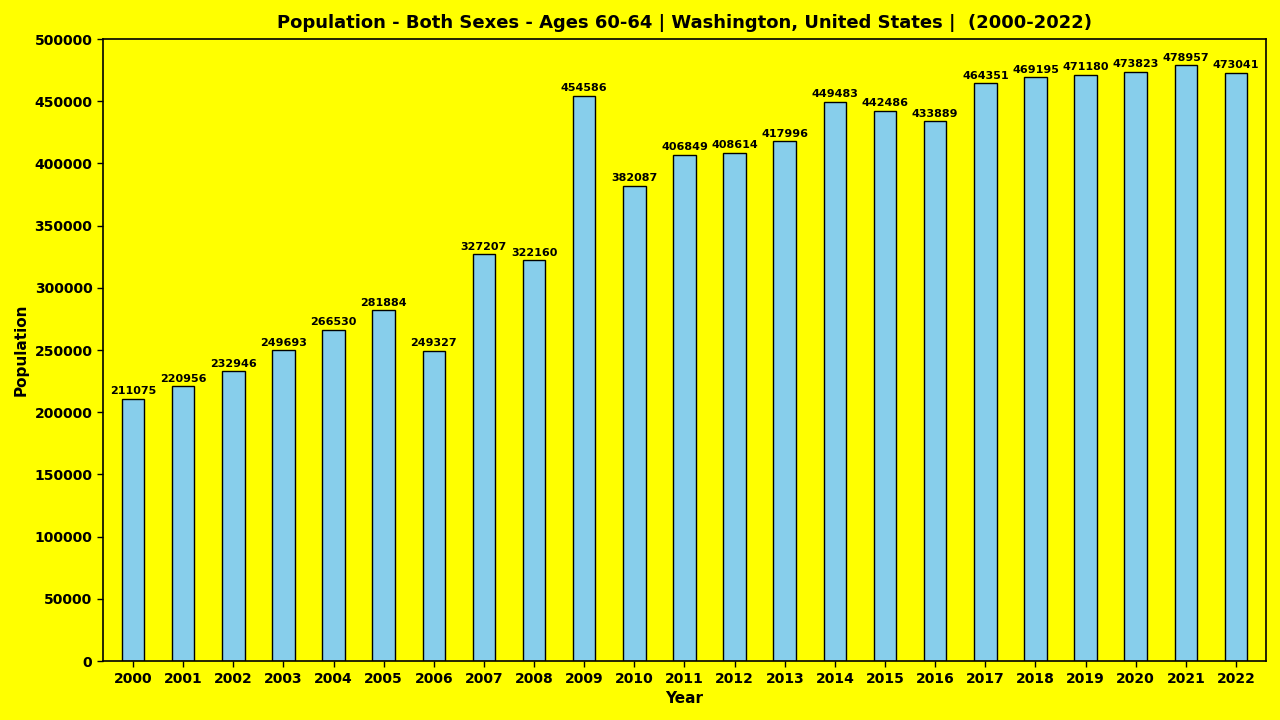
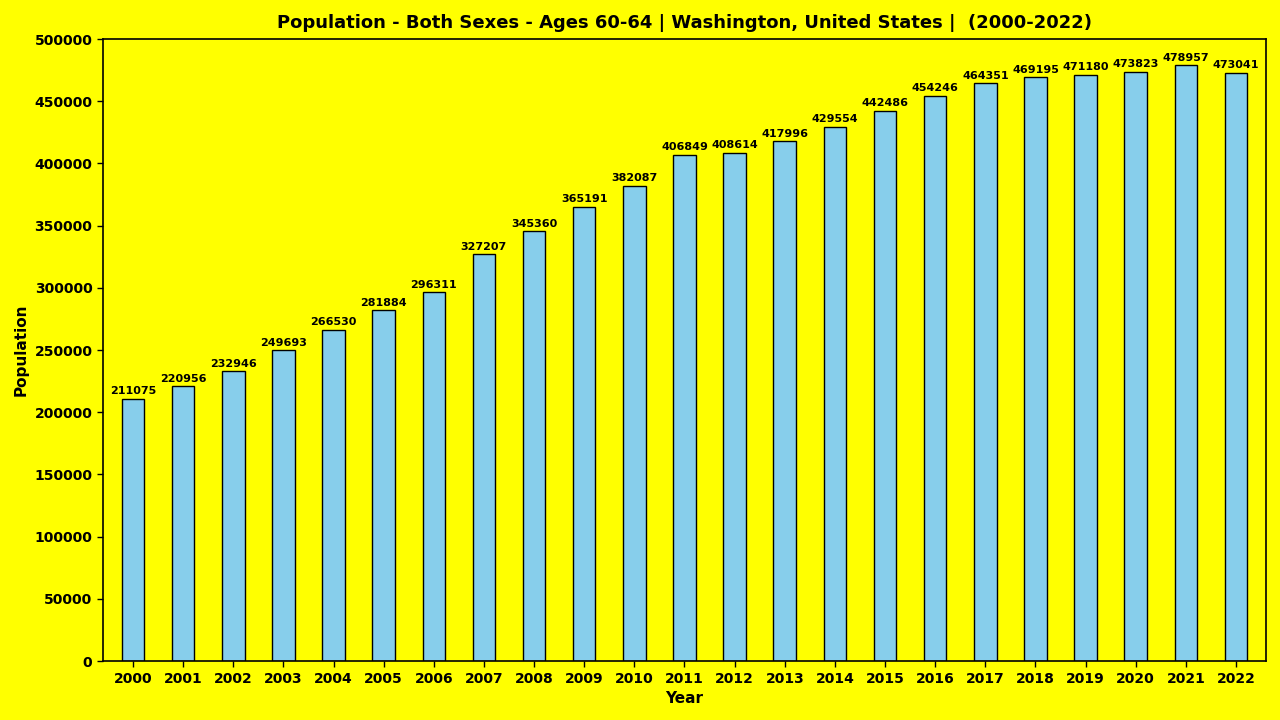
2006: 249327 -> 296311
2008: 322160 -> 345360
2009: 454586 -> 365191
2014: 449483 -> 429554
2016: 433889 -> 454246
